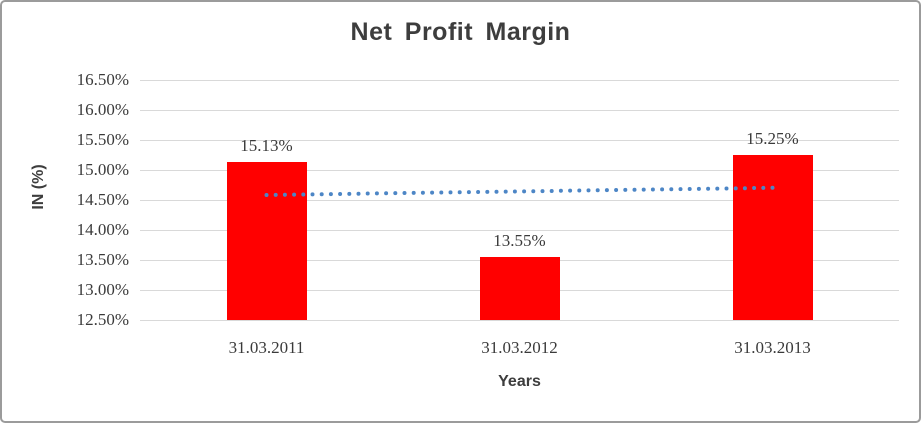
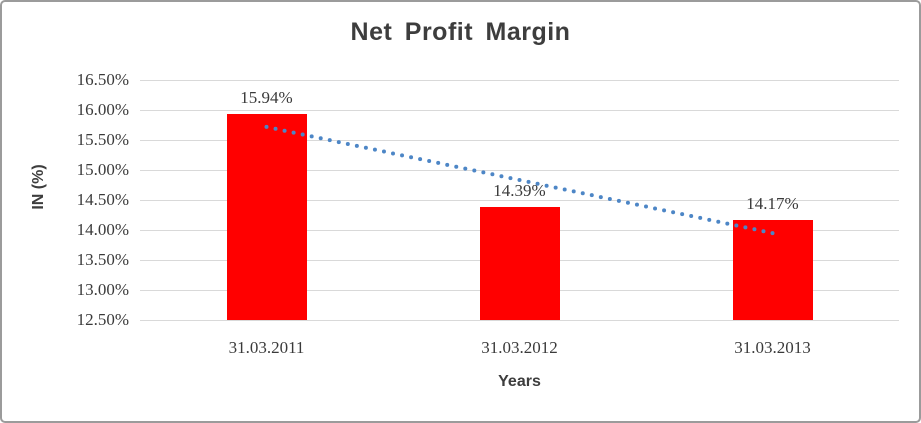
31.03.2011: 15.13% -> 15.94%
31.03.2012: 13.55% -> 14.39%
31.03.2013: 15.25% -> 14.17%
